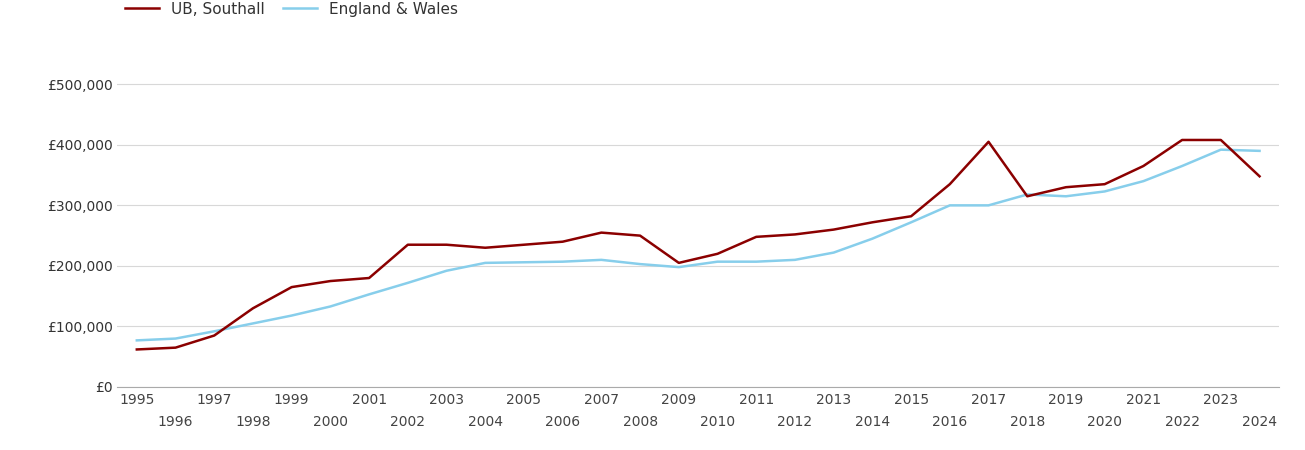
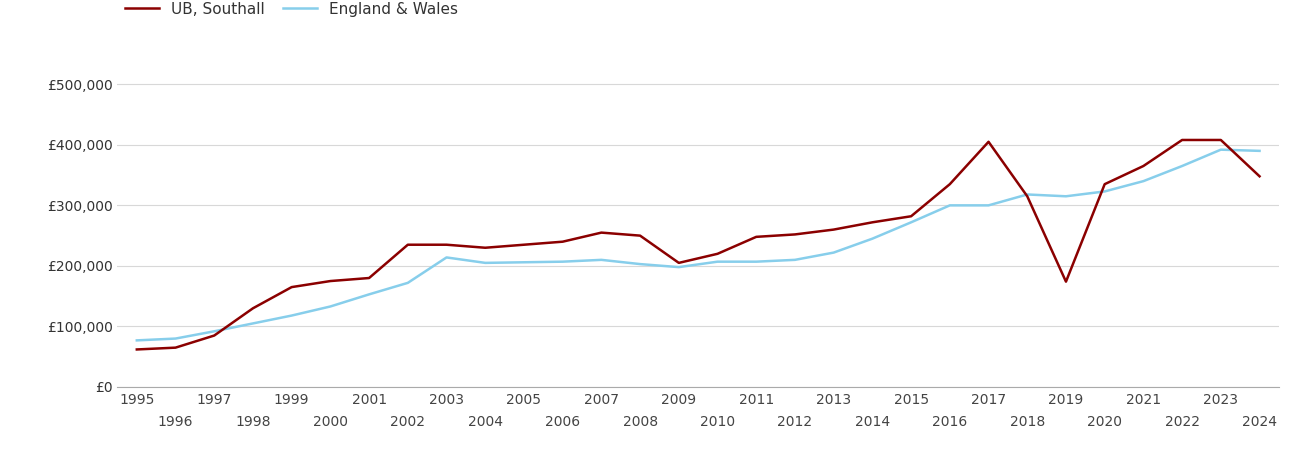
England & Wales/2003: £192,000 -> £214,000
UB, Southall/2019: £330,000 -> £174,000
